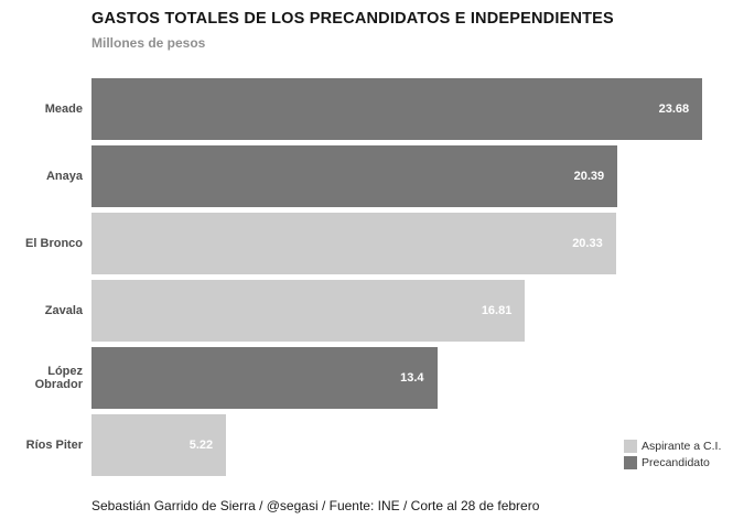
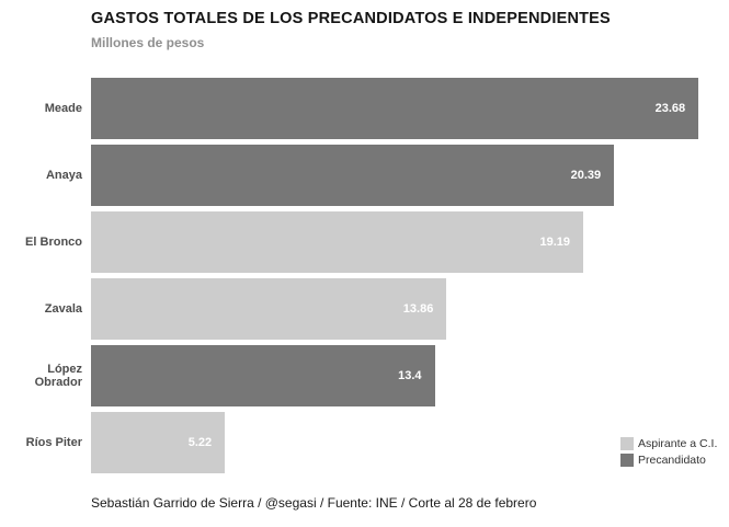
El Bronco: 20.33 -> 19.19
Zavala: 16.81 -> 13.86
